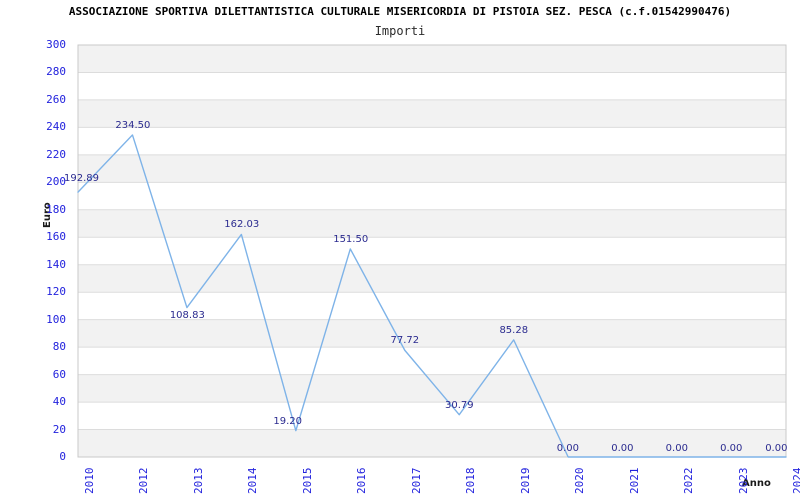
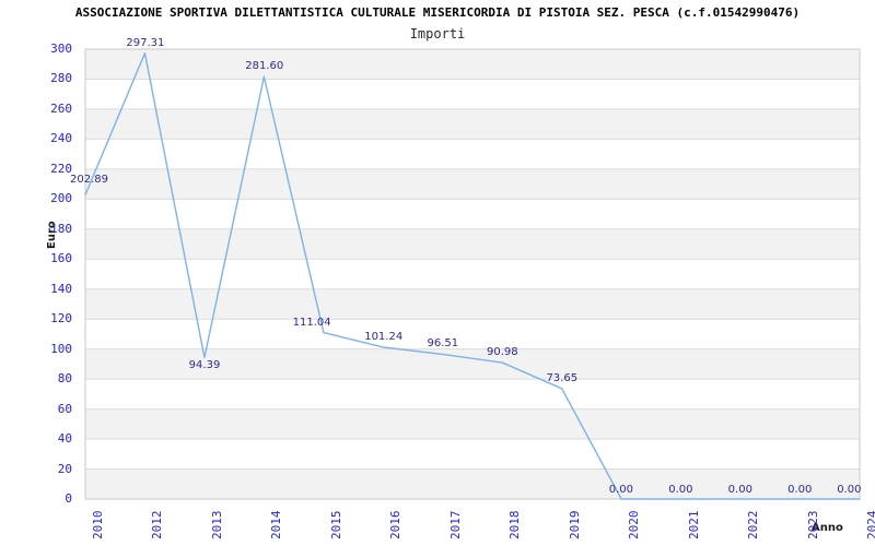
2010: 192.89 -> 202.89
2012: 234.50 -> 297.31
2013: 108.83 -> 94.39
2014: 162.03 -> 281.60
2015: 19.20 -> 111.04
2016: 151.50 -> 101.24
2017: 77.72 -> 96.51
2018: 30.79 -> 90.98
2019: 85.28 -> 73.65
